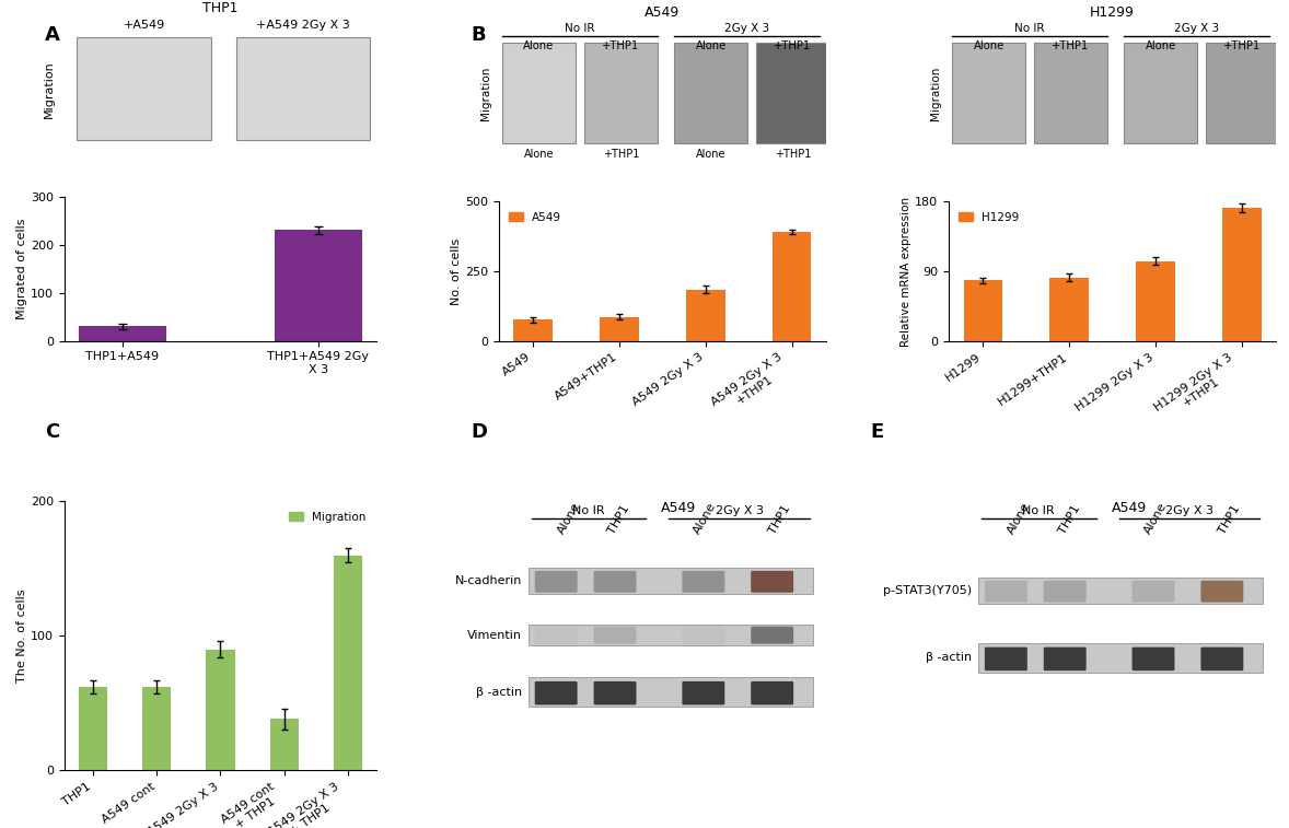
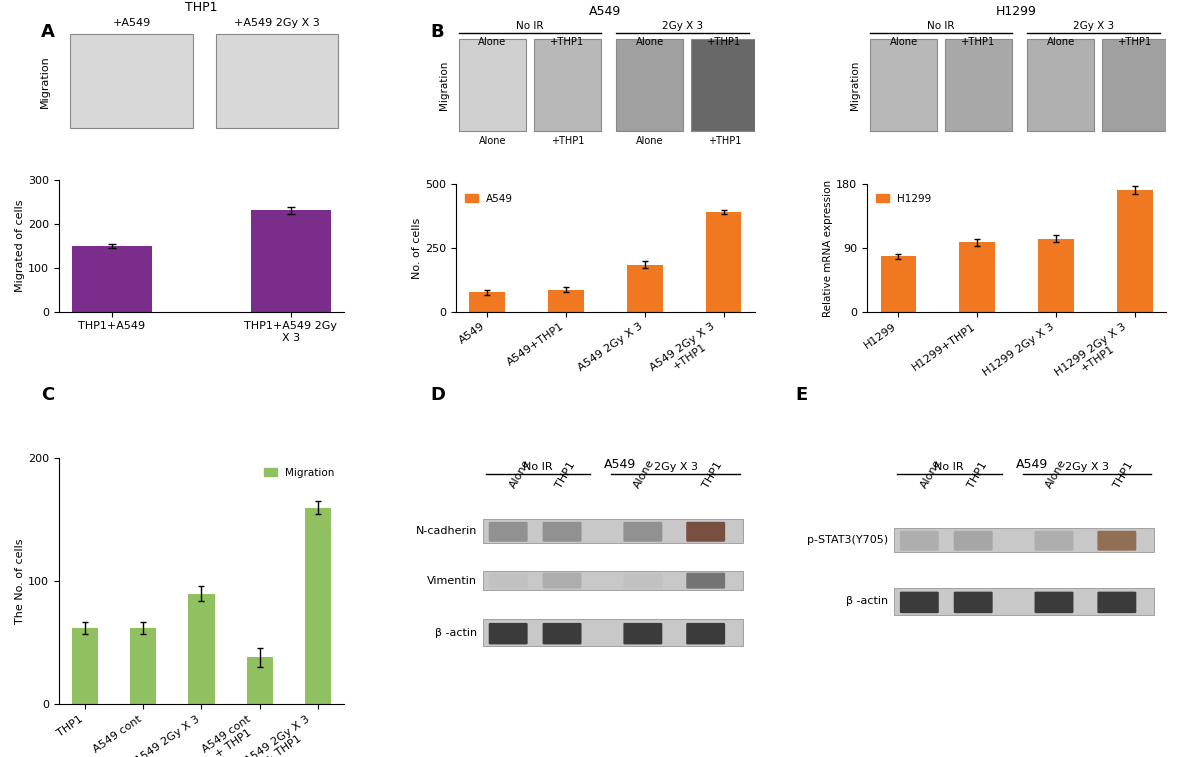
THP1+A549: 30 -> 150
H1299+THP1: 82 -> 98
